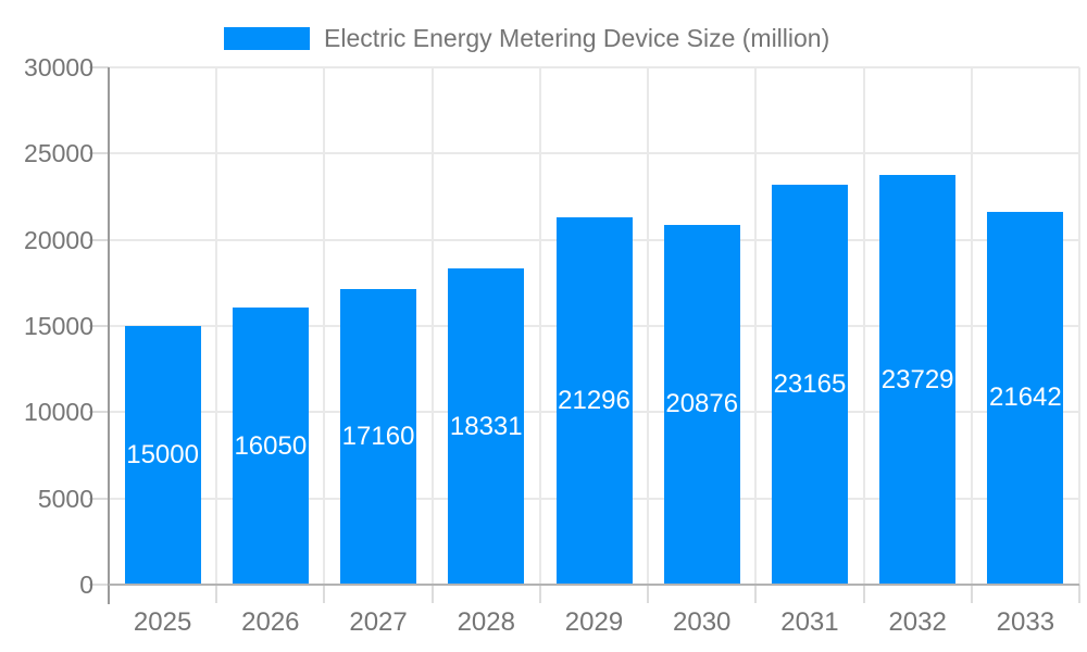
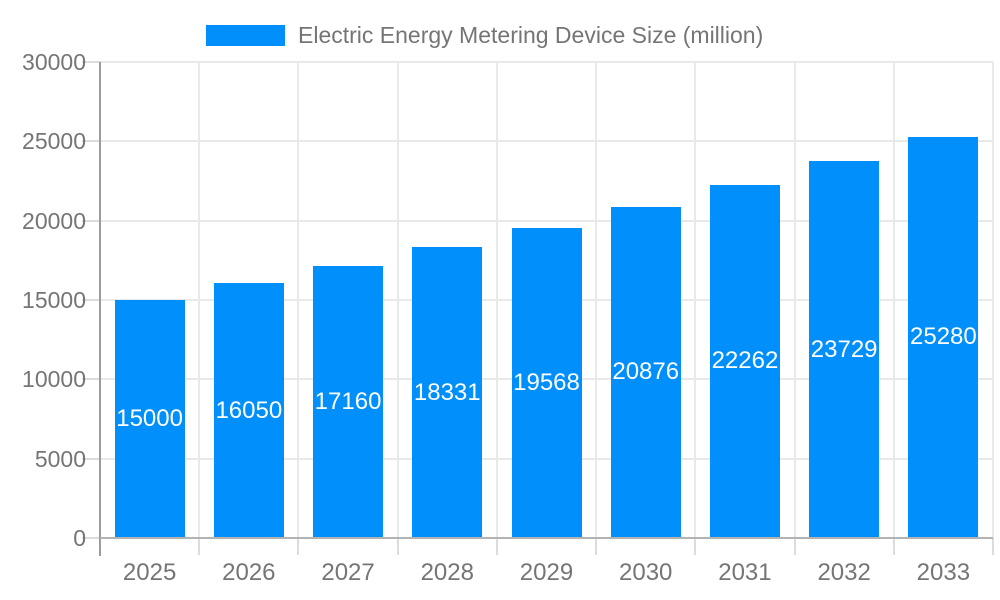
2029: 21296 -> 19568
2031: 23165 -> 22262
2033: 21642 -> 25280
